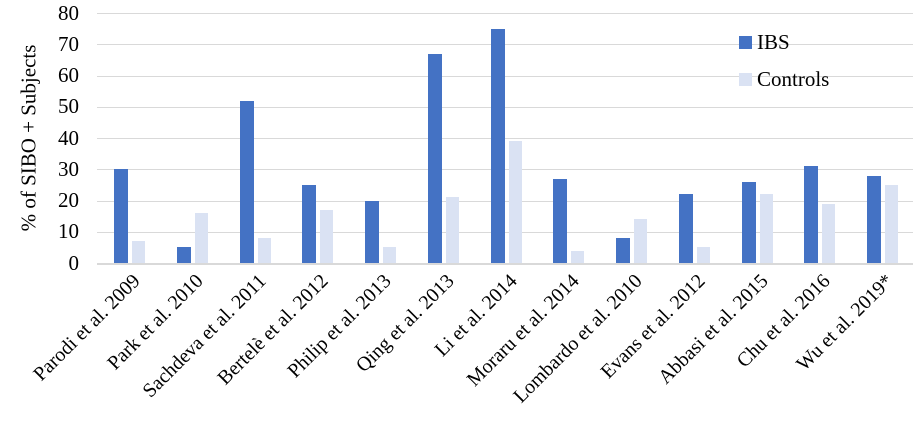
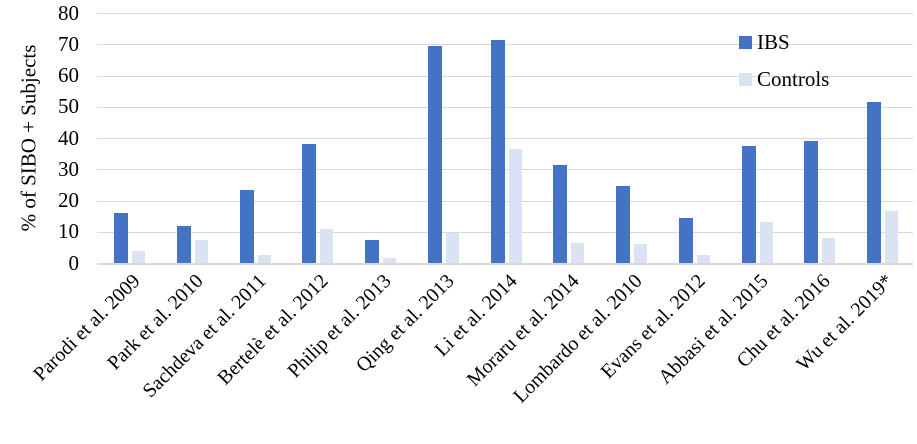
IBS/Parodi et al. 2009: 30 -> 16
Controls/Parodi et al. 2009: 7 -> 4
IBS/Park et al. 2010: 5 -> 12
Controls/Park et al. 2010: 16 -> 8
IBS/Sachdeva et al. 2011: 52 -> 24
Controls/Sachdeva et al. 2011: 8 -> 2
IBS/Bertelè et al. 2012: 25 -> 38
Controls/Bertelè et al. 2012: 17 -> 11
IBS/Philip et al. 2013: 20 -> 8
Controls/Philip et al. 2013: 5 -> 2
IBS/Qing et al. 2013: 67 -> 70
Controls/Qing et al. 2013: 21 -> 10
IBS/Li et al. 2014: 75 -> 72
Controls/Li et al. 2014: 39 -> 36
IBS/Moraru et al. 2014: 27 -> 32
Controls/Moraru et al. 2014: 4 -> 6
IBS/Lombardo et al. 2010: 8 -> 24
Controls/Lombardo et al. 2010: 14 -> 6
IBS/Evans et al. 2012: 22 -> 14
Controls/Evans et al. 2012: 5 -> 2
IBS/Abbasi et al. 2015: 26 -> 38
Controls/Abbasi et al. 2015: 22 -> 13
IBS/Chu et al. 2016: 31 -> 39
Controls/Chu et al. 2016: 19 -> 8
IBS/Wu et al. 2019*: 28 -> 52
Controls/Wu et al. 2019*: 25 -> 16
